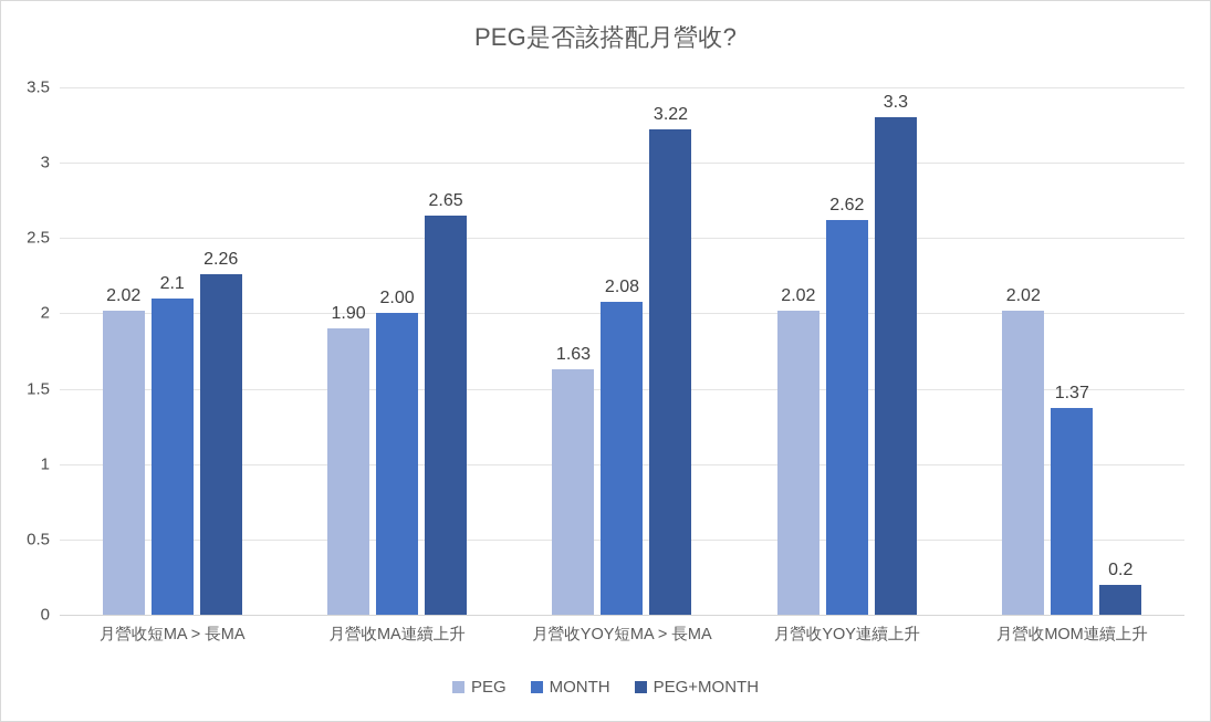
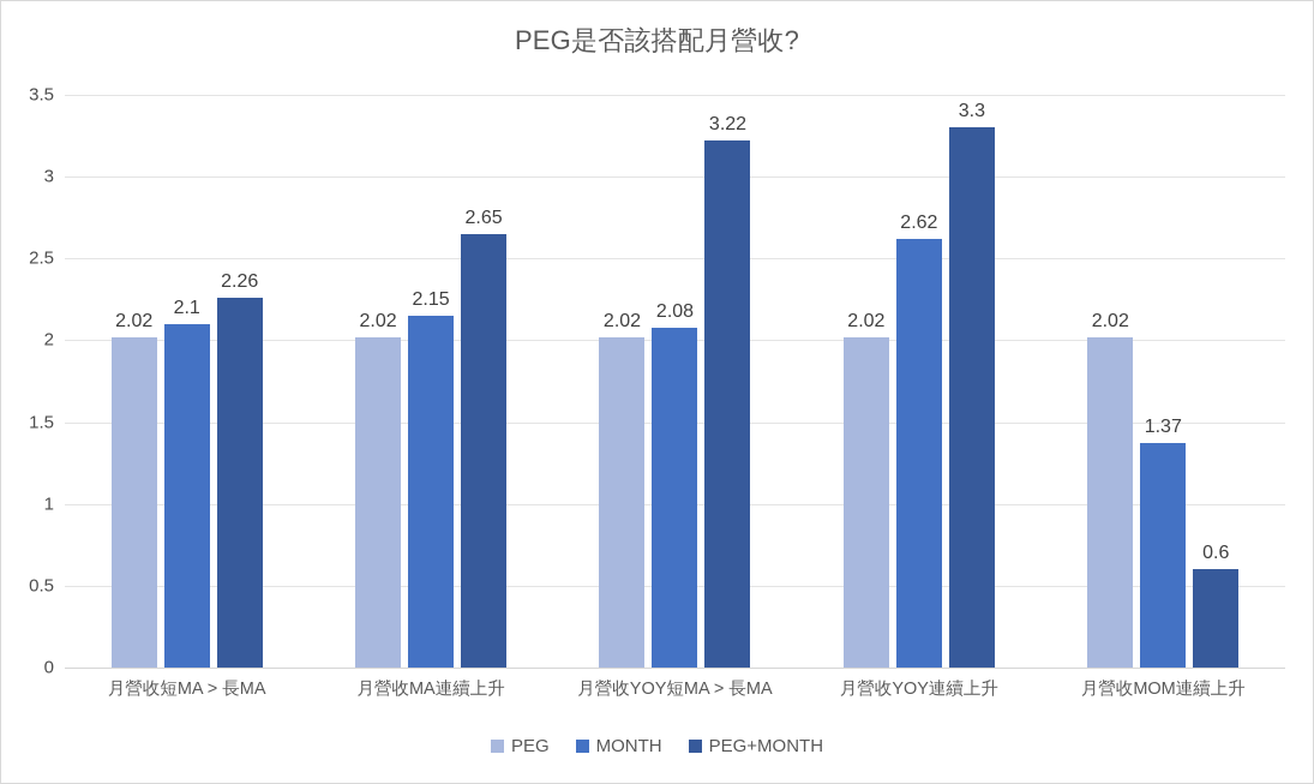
PEG/月營收MA連續上升: 1.90 -> 2.02
MONTH/月營收MA連續上升: 2.00 -> 2.15
PEG/月營收YOY短MA > 長MA: 1.63 -> 2.02
PEG+MONTH/月營收MOM連續上升: 0.2 -> 0.6
